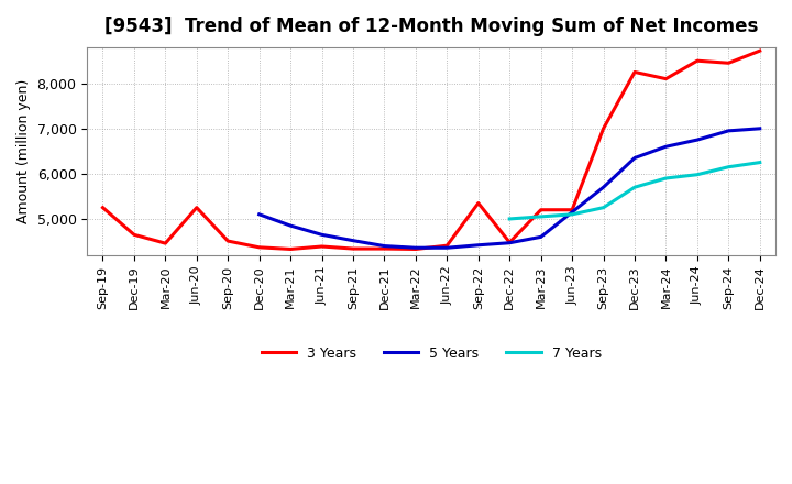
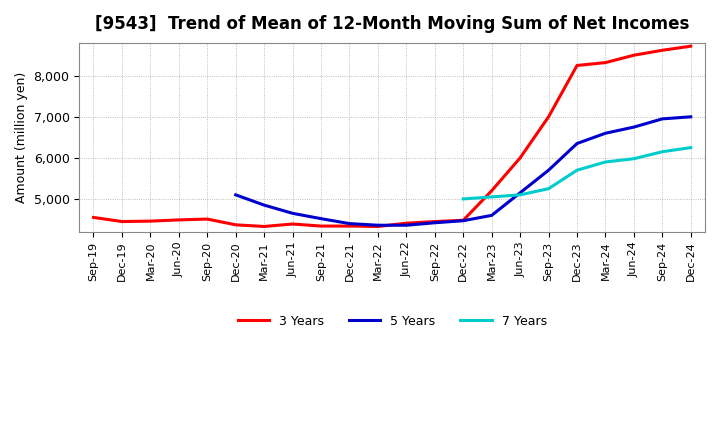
3 Years/Sep-19: 5,250 -> 4,550
3 Years/Dec-19: 4,650 -> 4,450
3 Years/Jun-20: 5,250 -> 4,490
3 Years/Sep-22: 5,350 -> 4,450
3 Years/Jun-23: 5,200 -> 6,000
3 Years/Mar-24: 8,100 -> 8,320
3 Years/Sep-24: 8,450 -> 8,620
